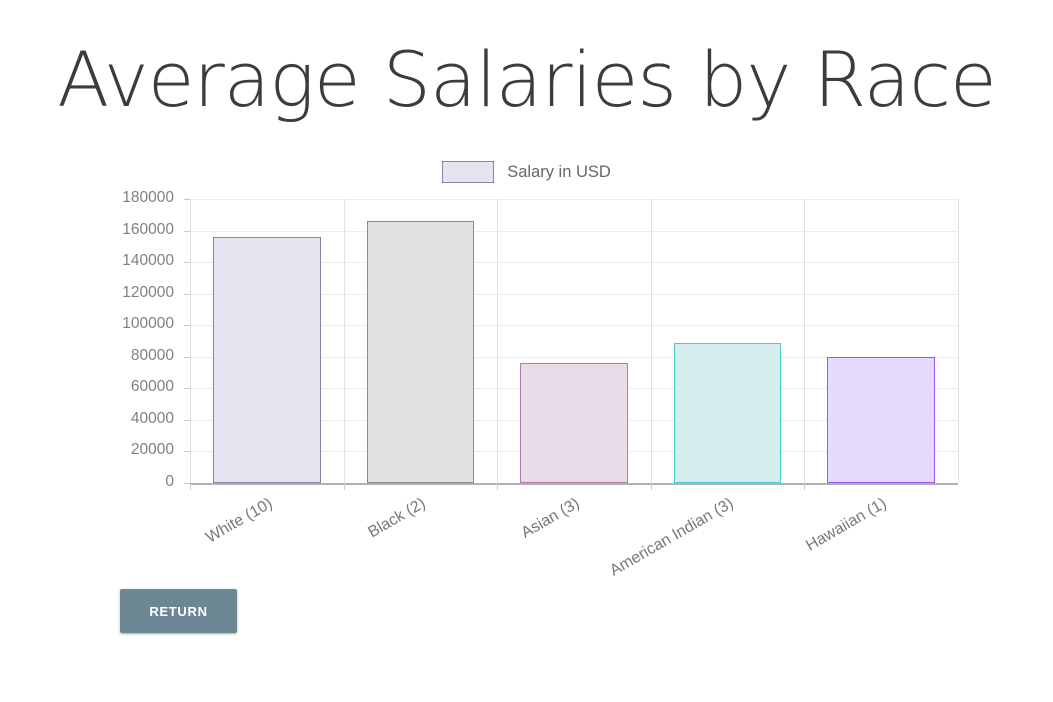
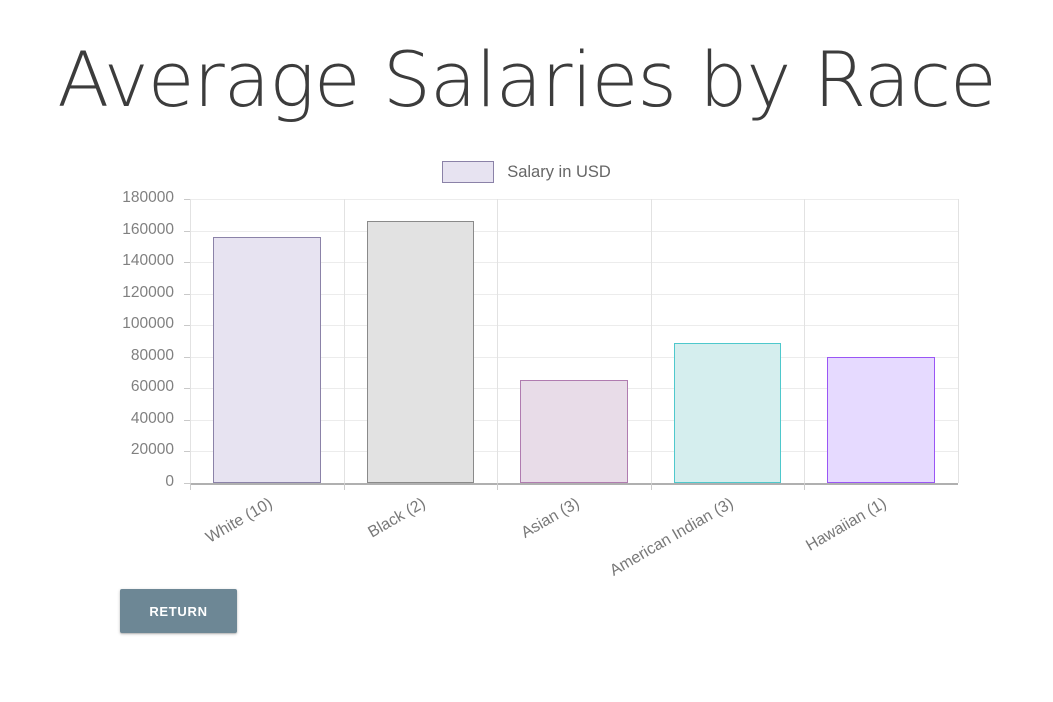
Asian (3): 76000 -> 65000
